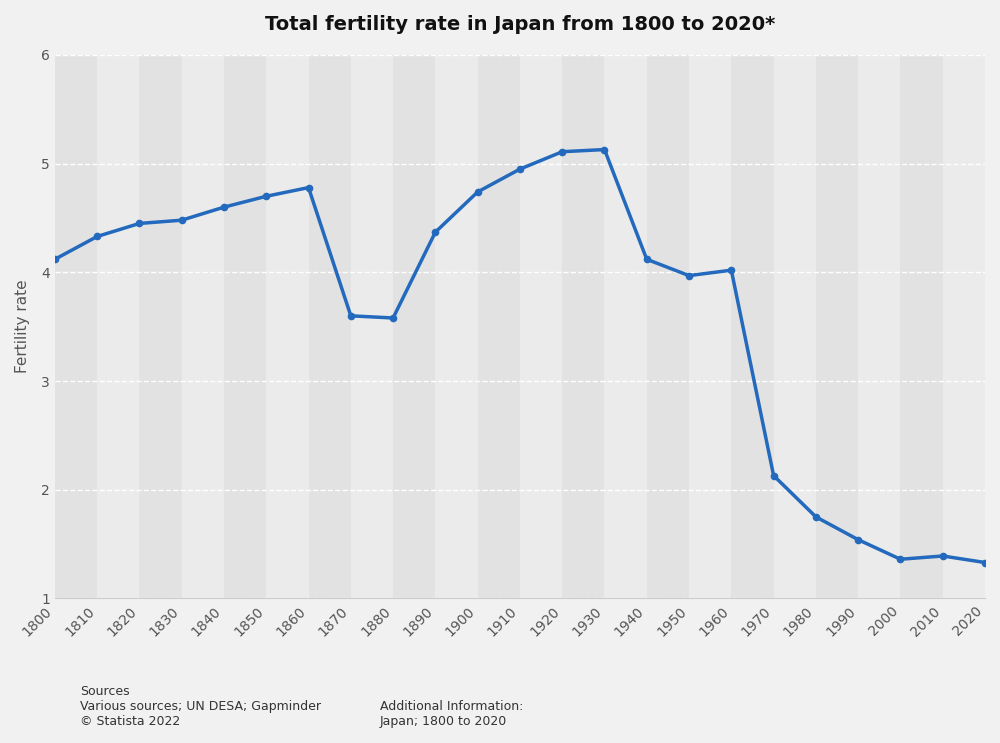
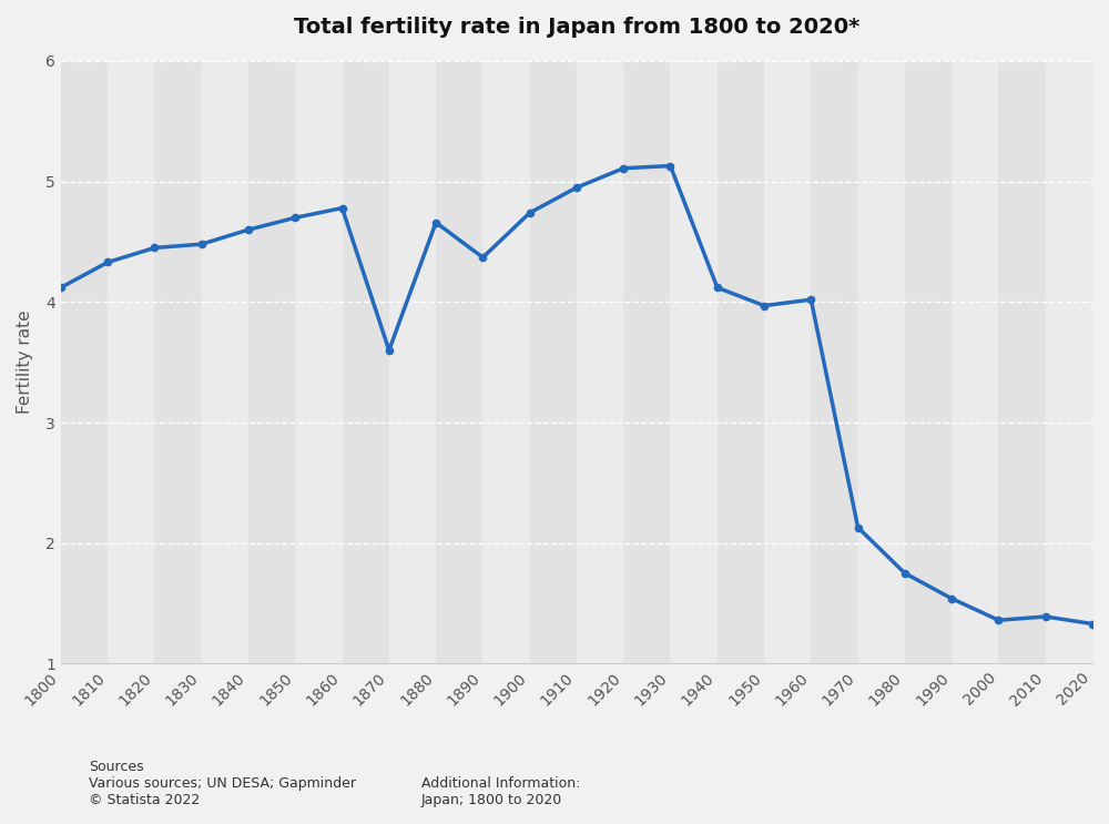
1880: 3.58 -> 4.66
